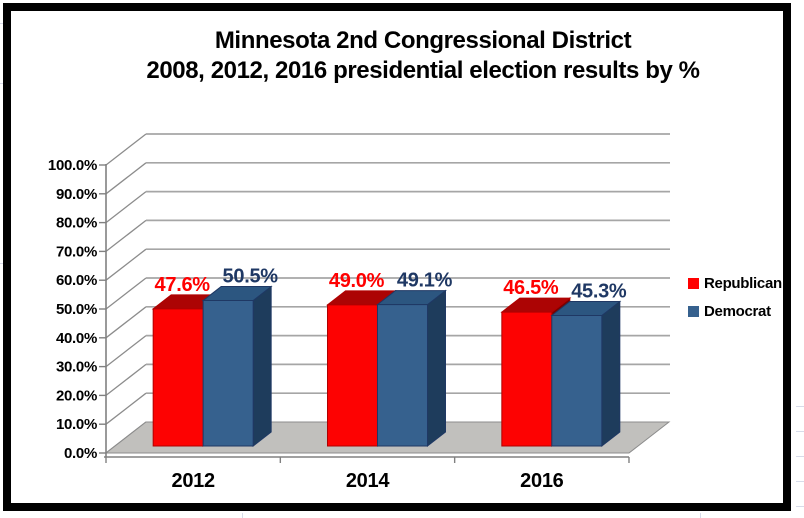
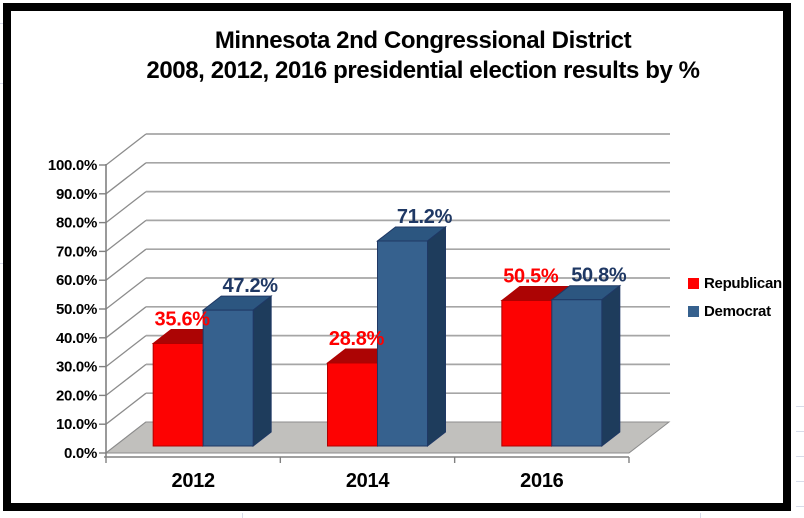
Republican/2012: 47.6% -> 35.6%
Democrat/2012: 50.5% -> 47.2%
Republican/2014: 49.0% -> 28.8%
Democrat/2014: 49.1% -> 71.2%
Republican/2016: 46.5% -> 50.5%
Democrat/2016: 45.3% -> 50.8%
